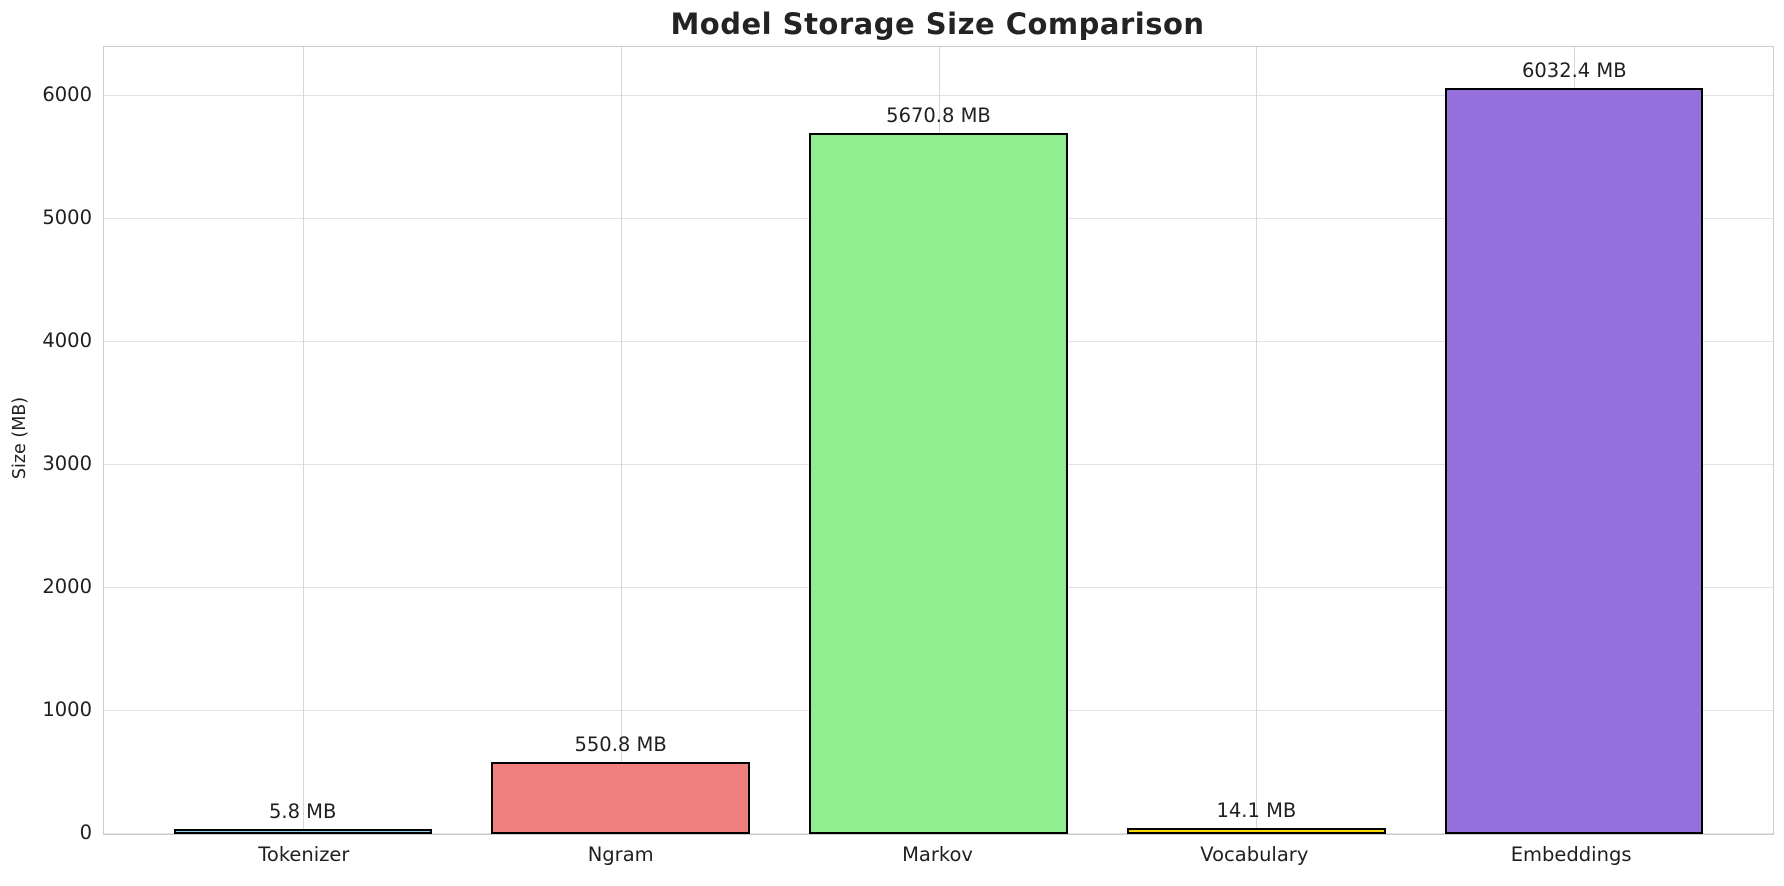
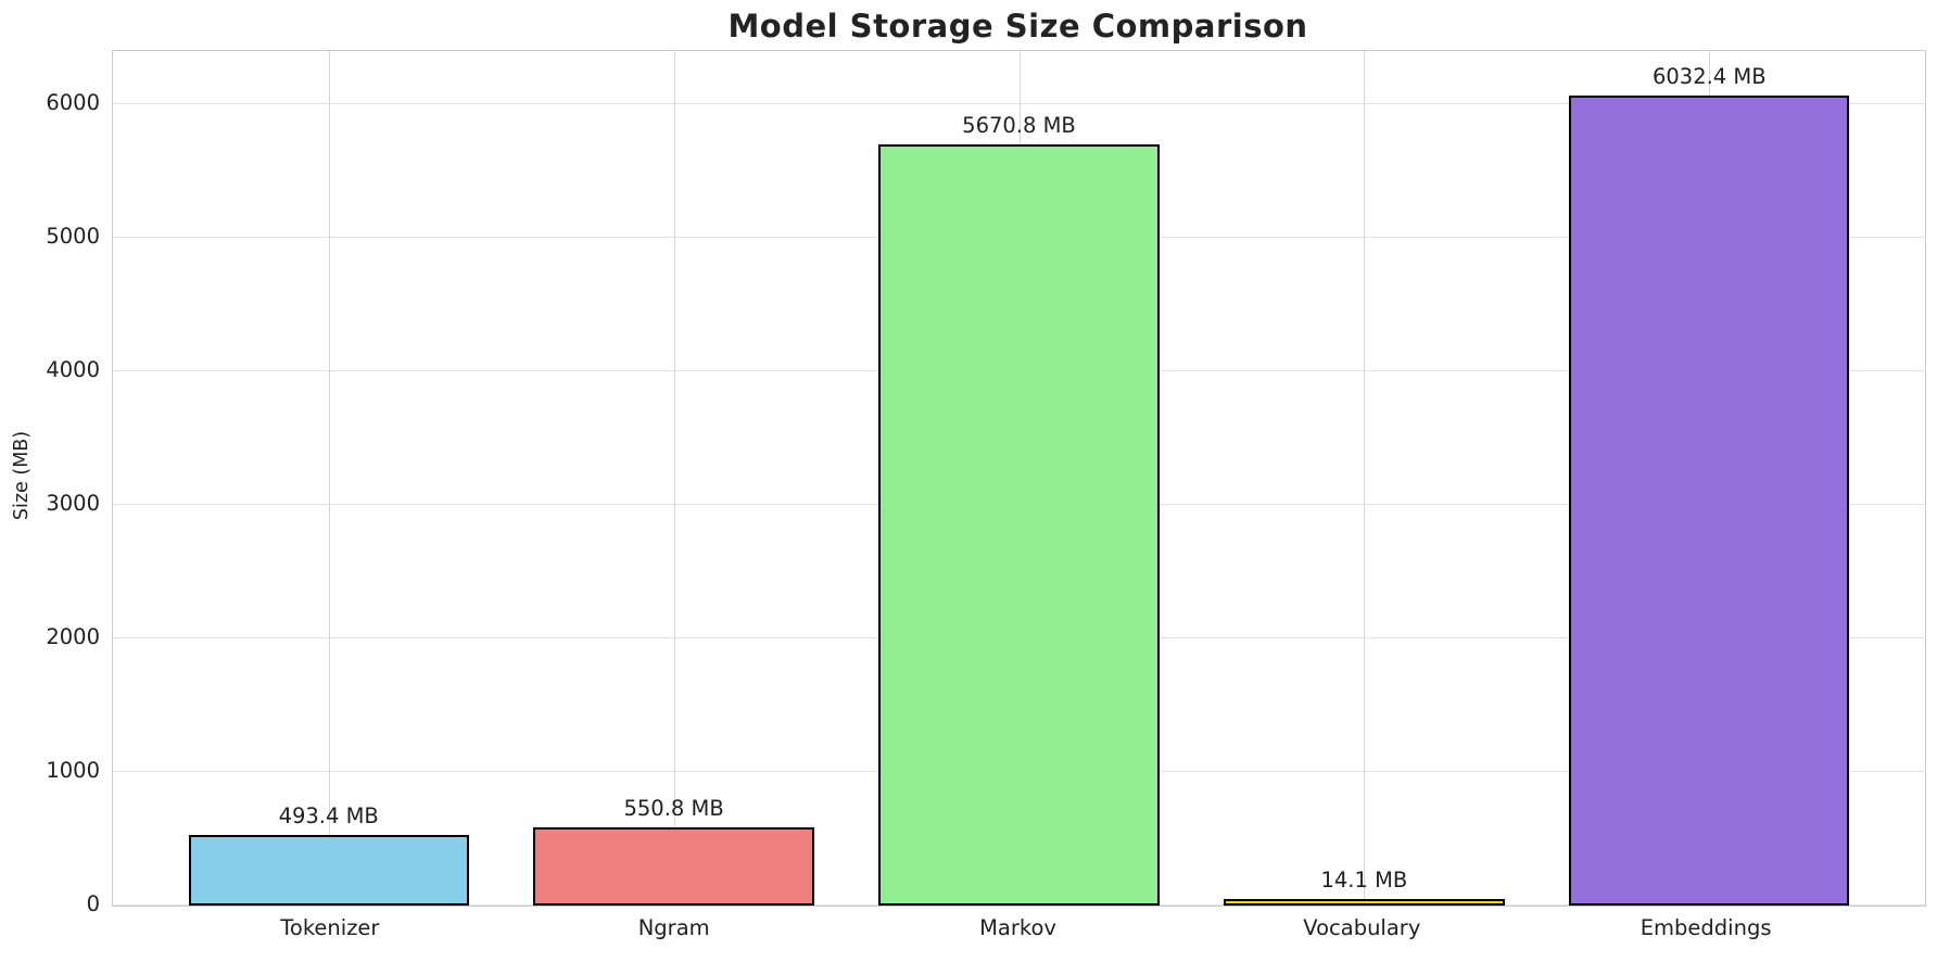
Tokenizer: 5.8 -> 493.4
